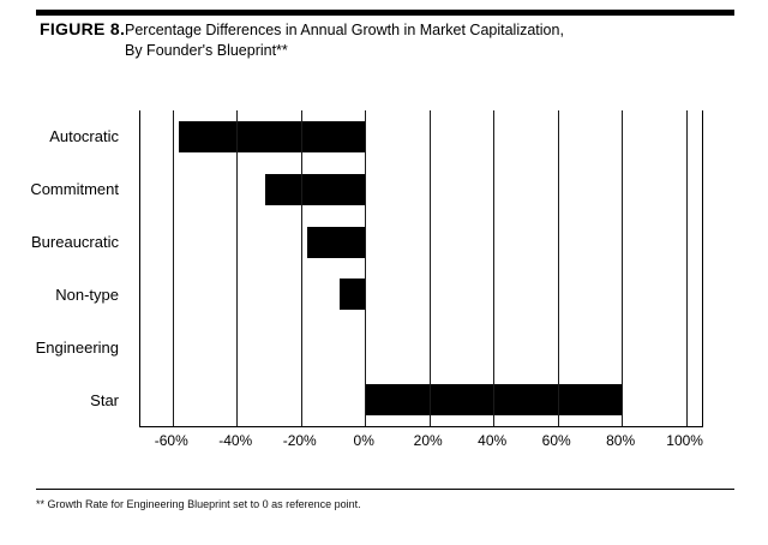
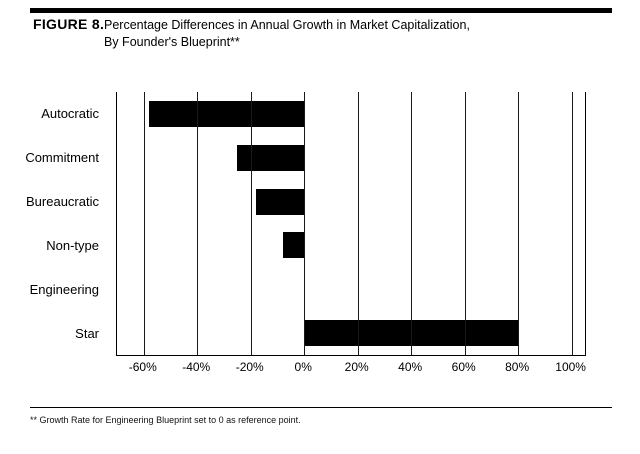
Commitment: -31% -> -25%
